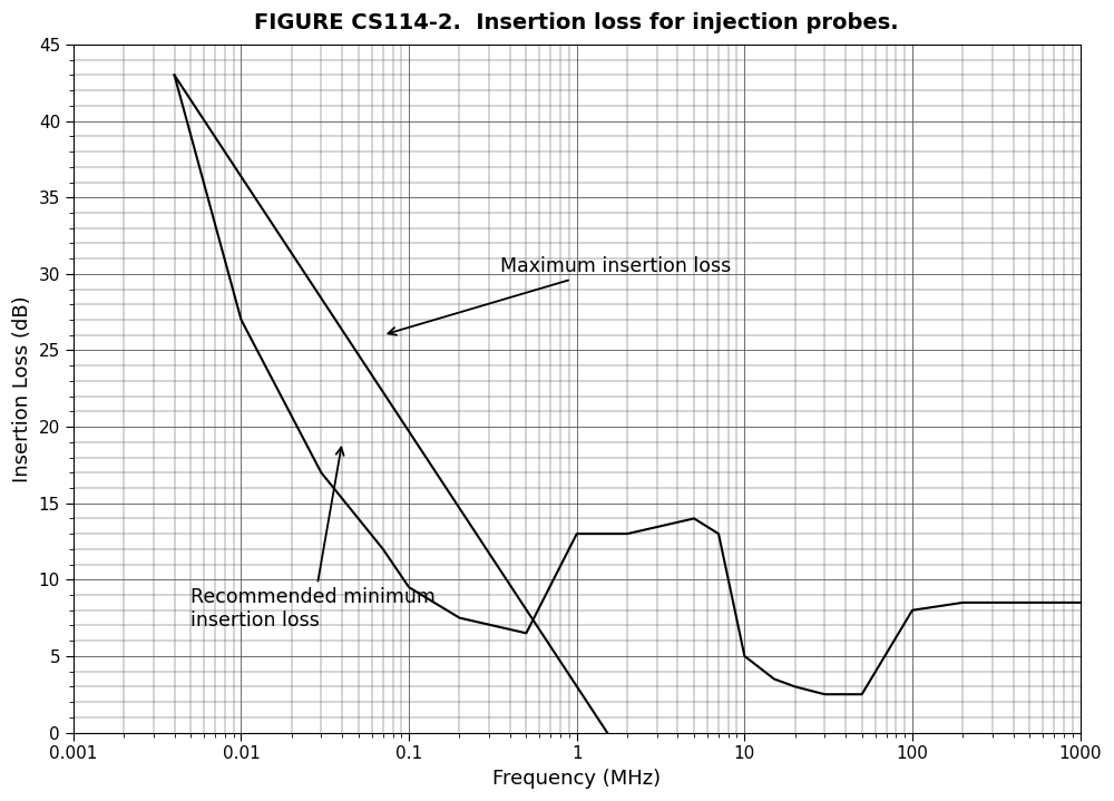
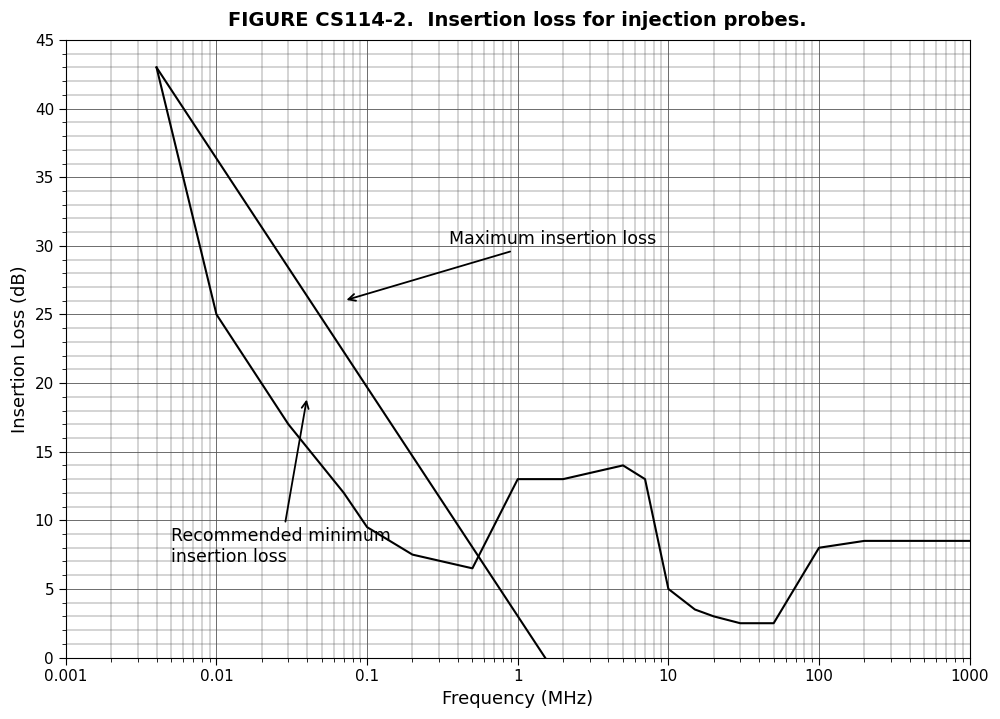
0.01: 27.0 -> 25.0
